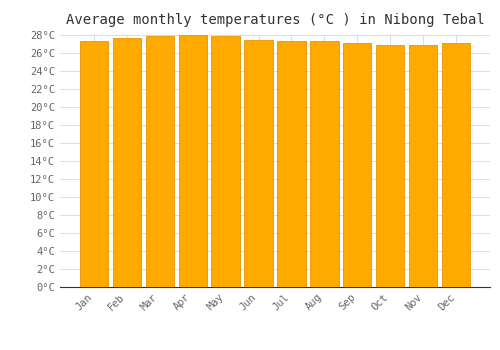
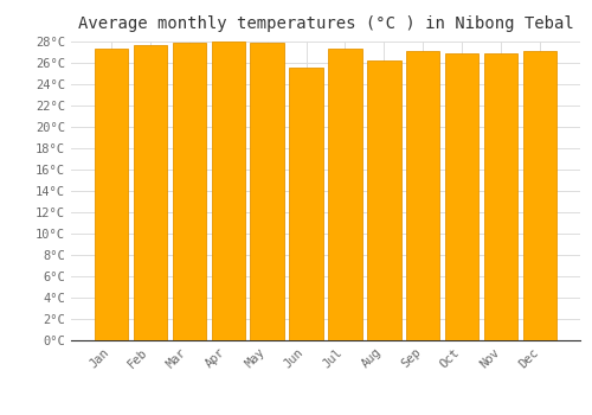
Jun: 27.5°C -> 25.6°C
Aug: 27.3°C -> 26.2°C
